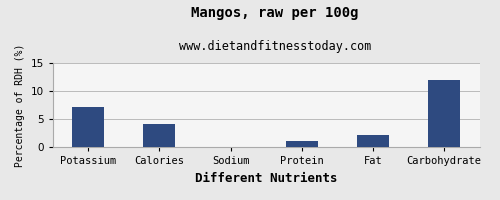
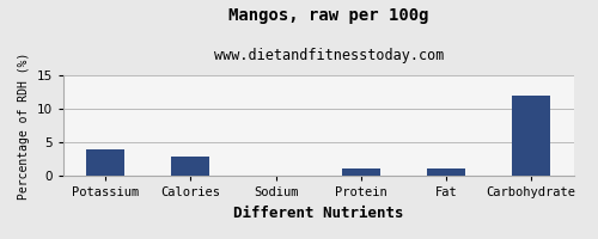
Potassium: 7.2 -> 4.0
Calories: 4.2 -> 3.0
Fat: 2.2 -> 1.1
